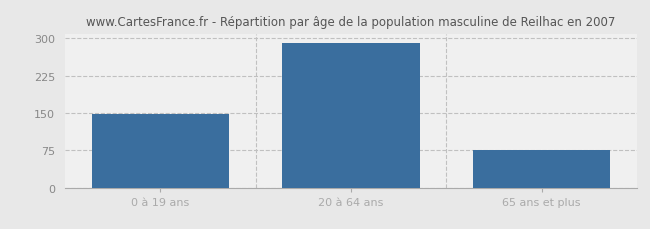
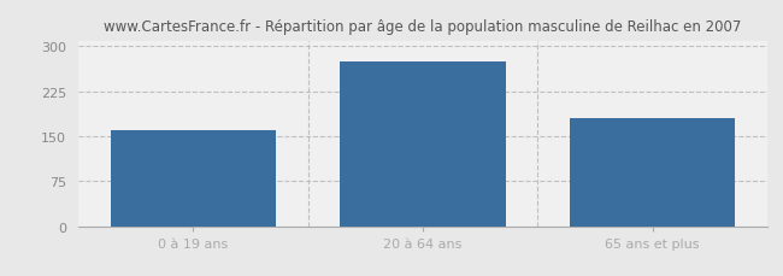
0 à 19 ans: 148 -> 160
20 à 64 ans: 291 -> 275
65 ans et plus: 76 -> 180
